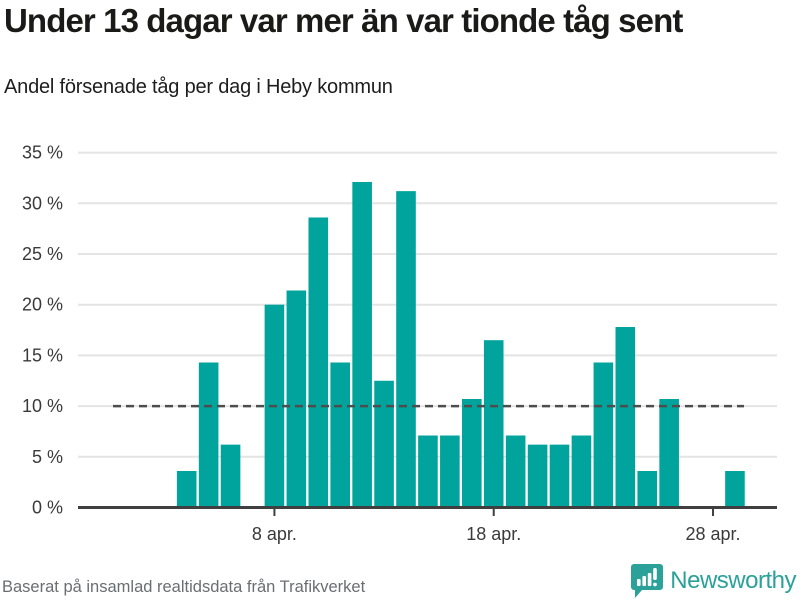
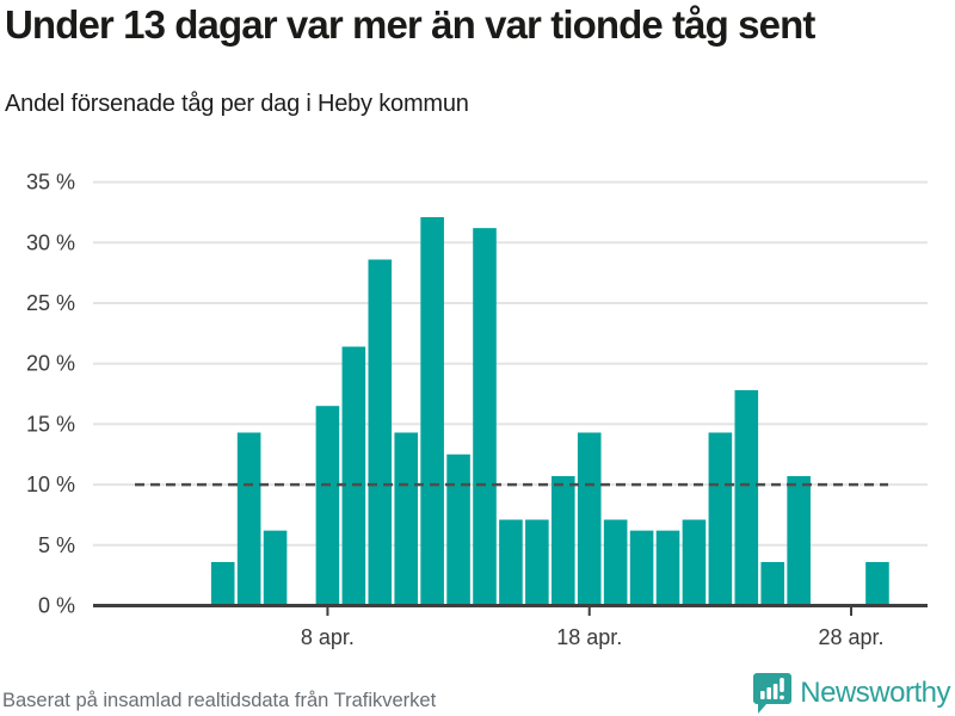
8 apr.: 20.0% -> 16.5%
18 apr.: 16.5% -> 14.3%
